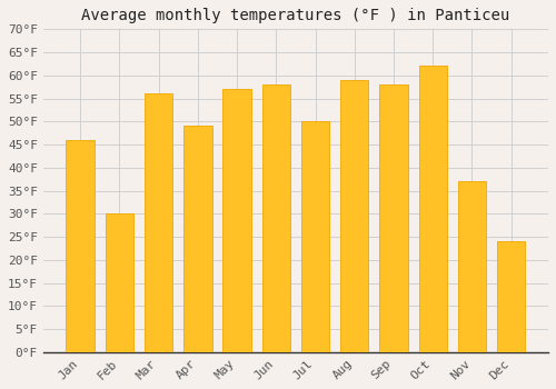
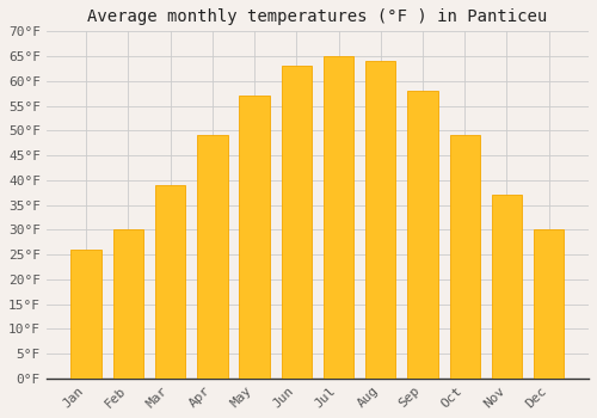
Jan: 46°F -> 26°F
Mar: 56°F -> 39°F
Jun: 58°F -> 63°F
Jul: 50°F -> 65°F
Aug: 59°F -> 64°F
Oct: 62°F -> 49°F
Dec: 24°F -> 30°F
